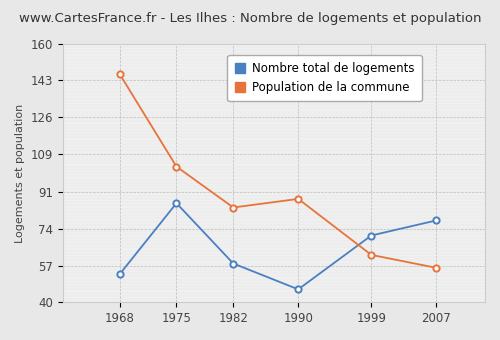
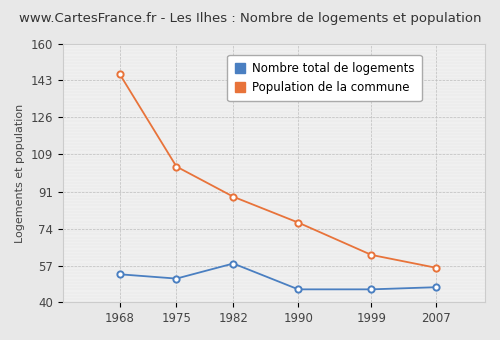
Nombre total de logements/1975: 86 -> 51
Population de la commune/1982: 84 -> 89
Population de la commune/1990: 88 -> 77
Nombre total de logements/1999: 71 -> 46
Nombre total de logements/2007: 78 -> 47
